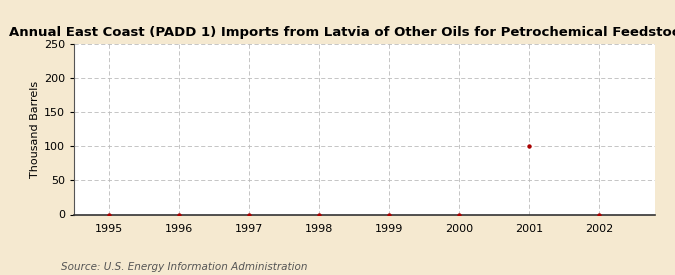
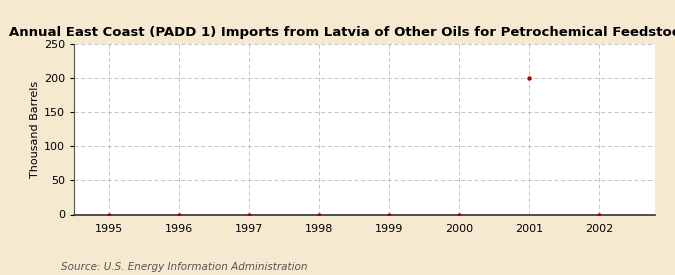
2001: 100 -> 200
